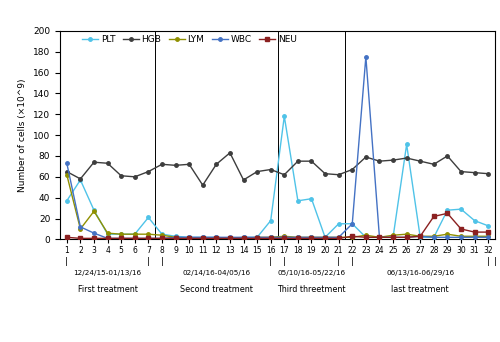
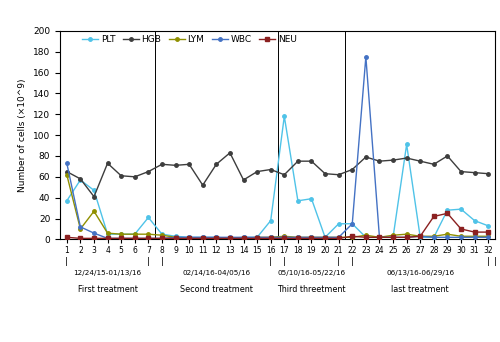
PLT/3: 28 -> 47
HGB/3: 74 -> 41
